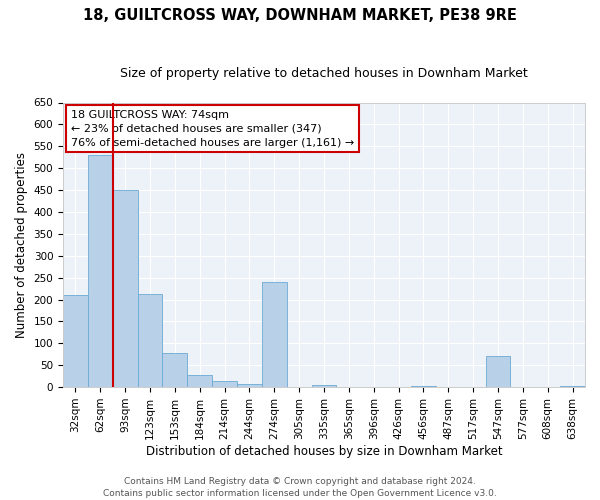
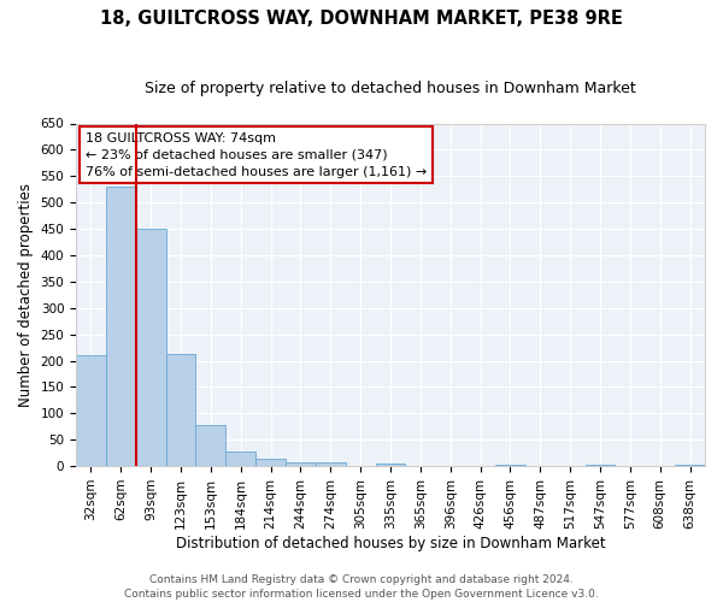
274sqm: 240 -> 6
547sqm: 70 -> 2
